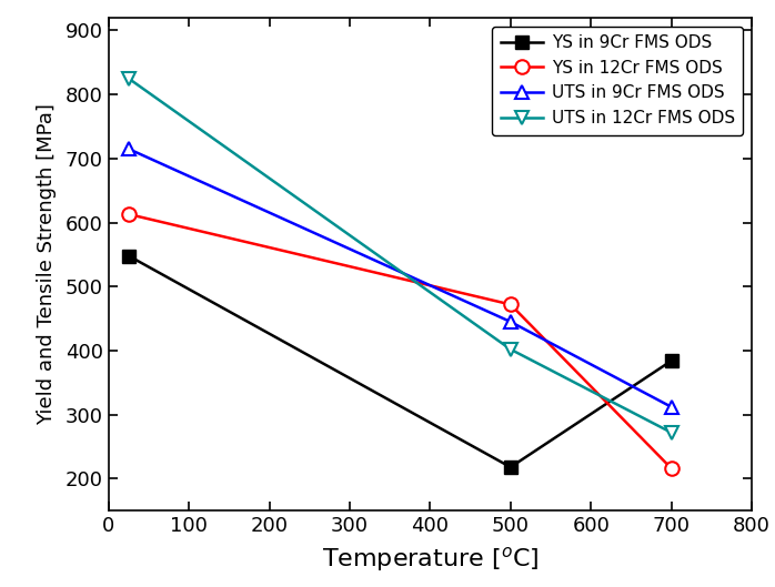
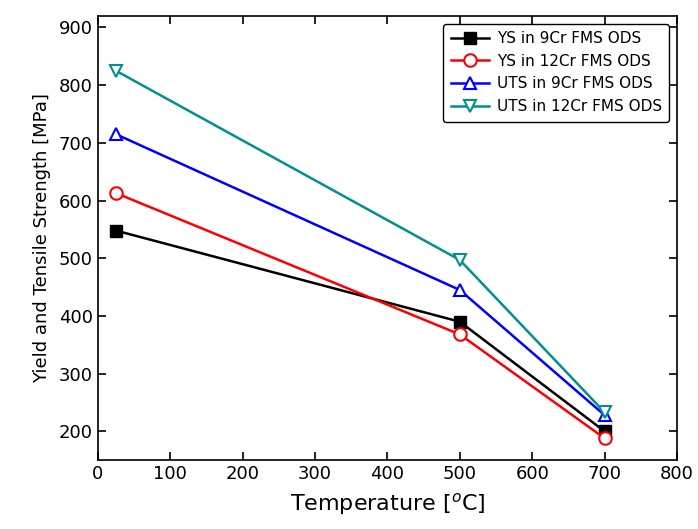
YS in 9Cr FMS ODS/500: 218 -> 390
YS in 12Cr FMS ODS/500: 472 -> 368
UTS in 12Cr FMS ODS/500: 402 -> 497
YS in 9Cr FMS ODS/700: 384 -> 200
YS in 12Cr FMS ODS/700: 216 -> 188
UTS in 9Cr FMS ODS/700: 312 -> 228
UTS in 12Cr FMS ODS/700: 272 -> 233
